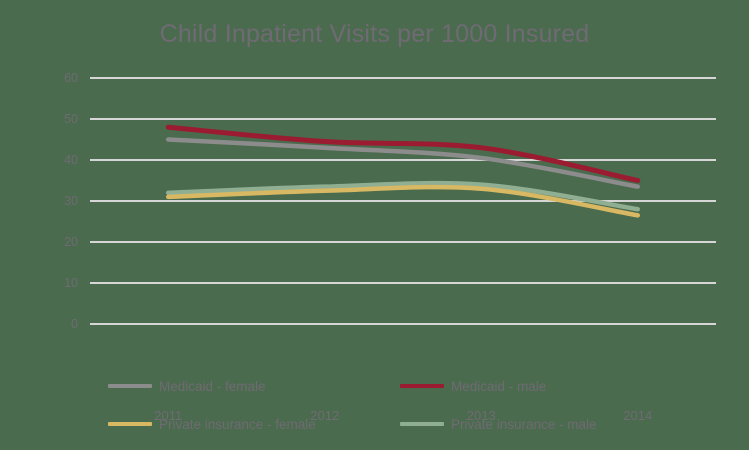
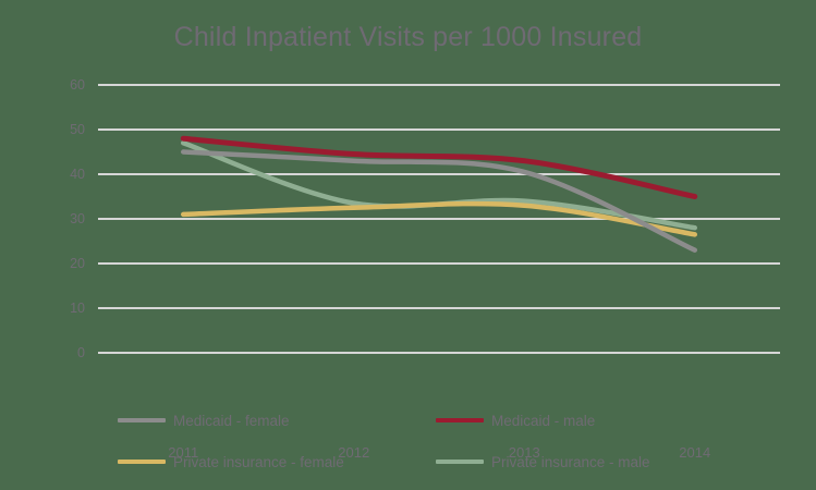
Private insurance - male/2011: 32 -> 47
Medicaid - female/2014: 34 -> 23
